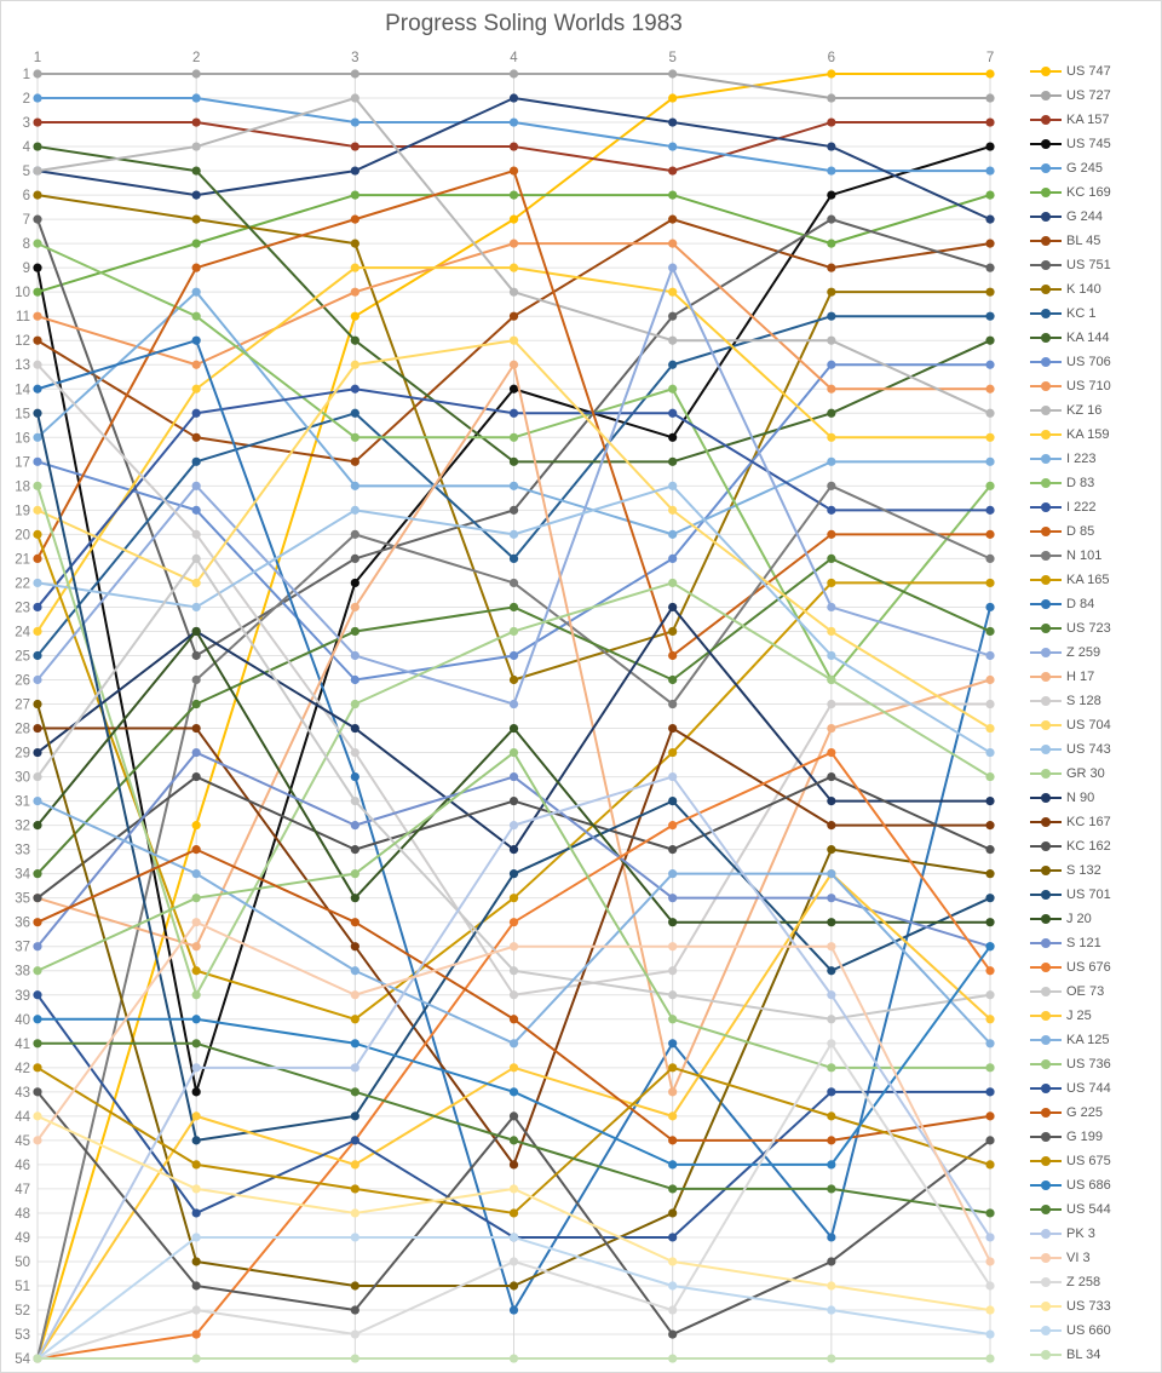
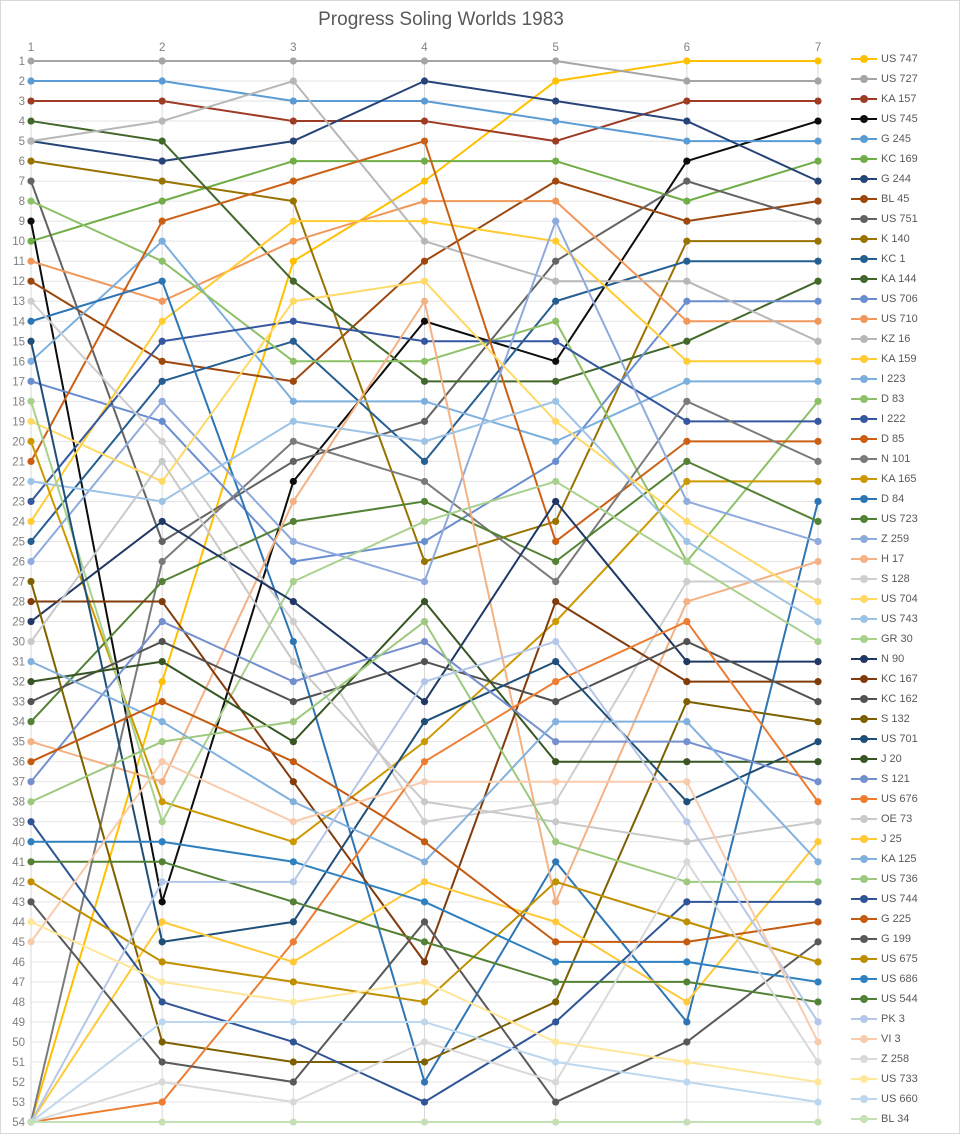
KC 162/1: 35 -> 33
J 20/2: 24 -> 31
US 744/3: 45 -> 50
US 744/4: 49 -> 53
J 25/6: 34 -> 48
US 686/7: 37 -> 47
